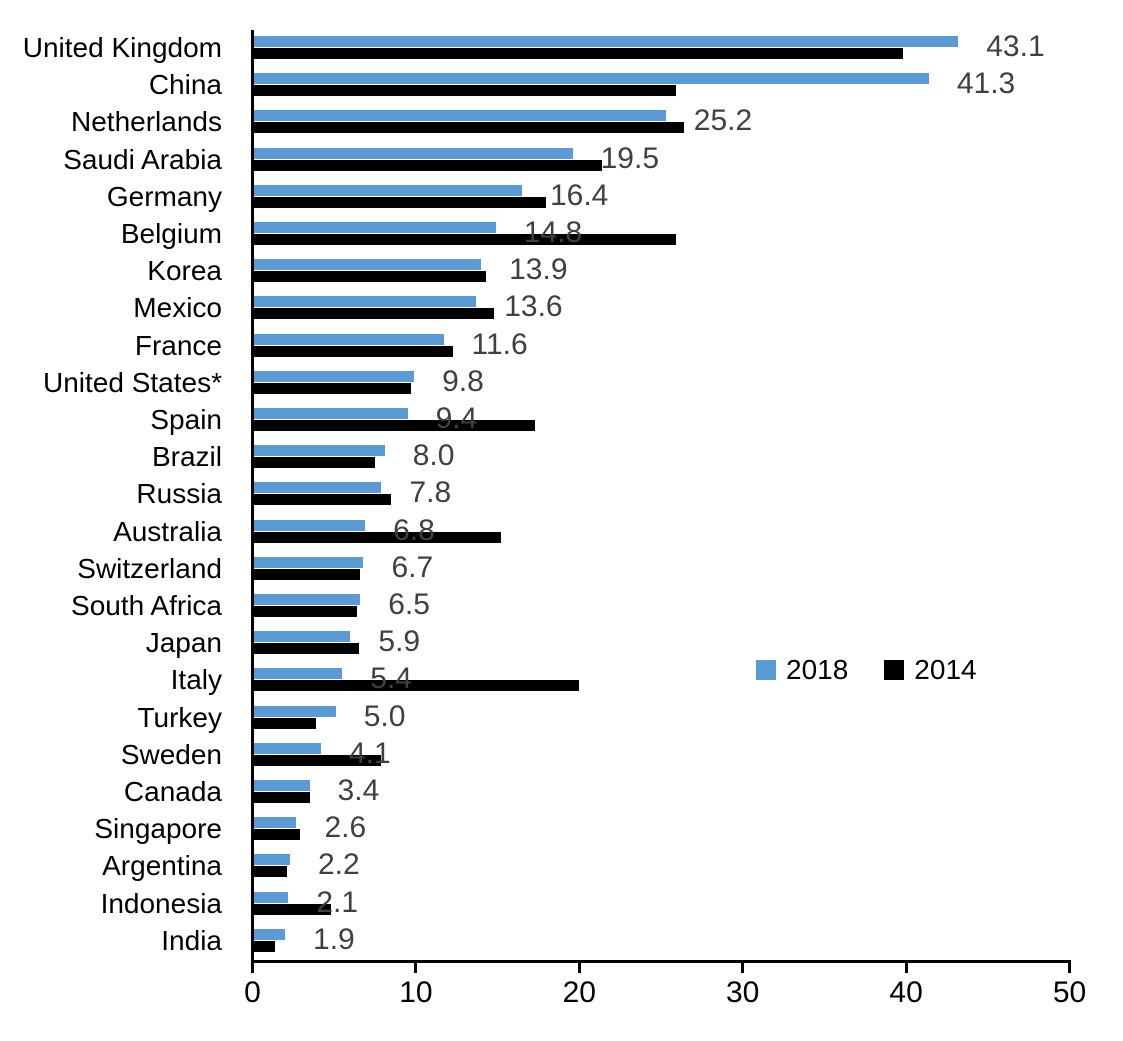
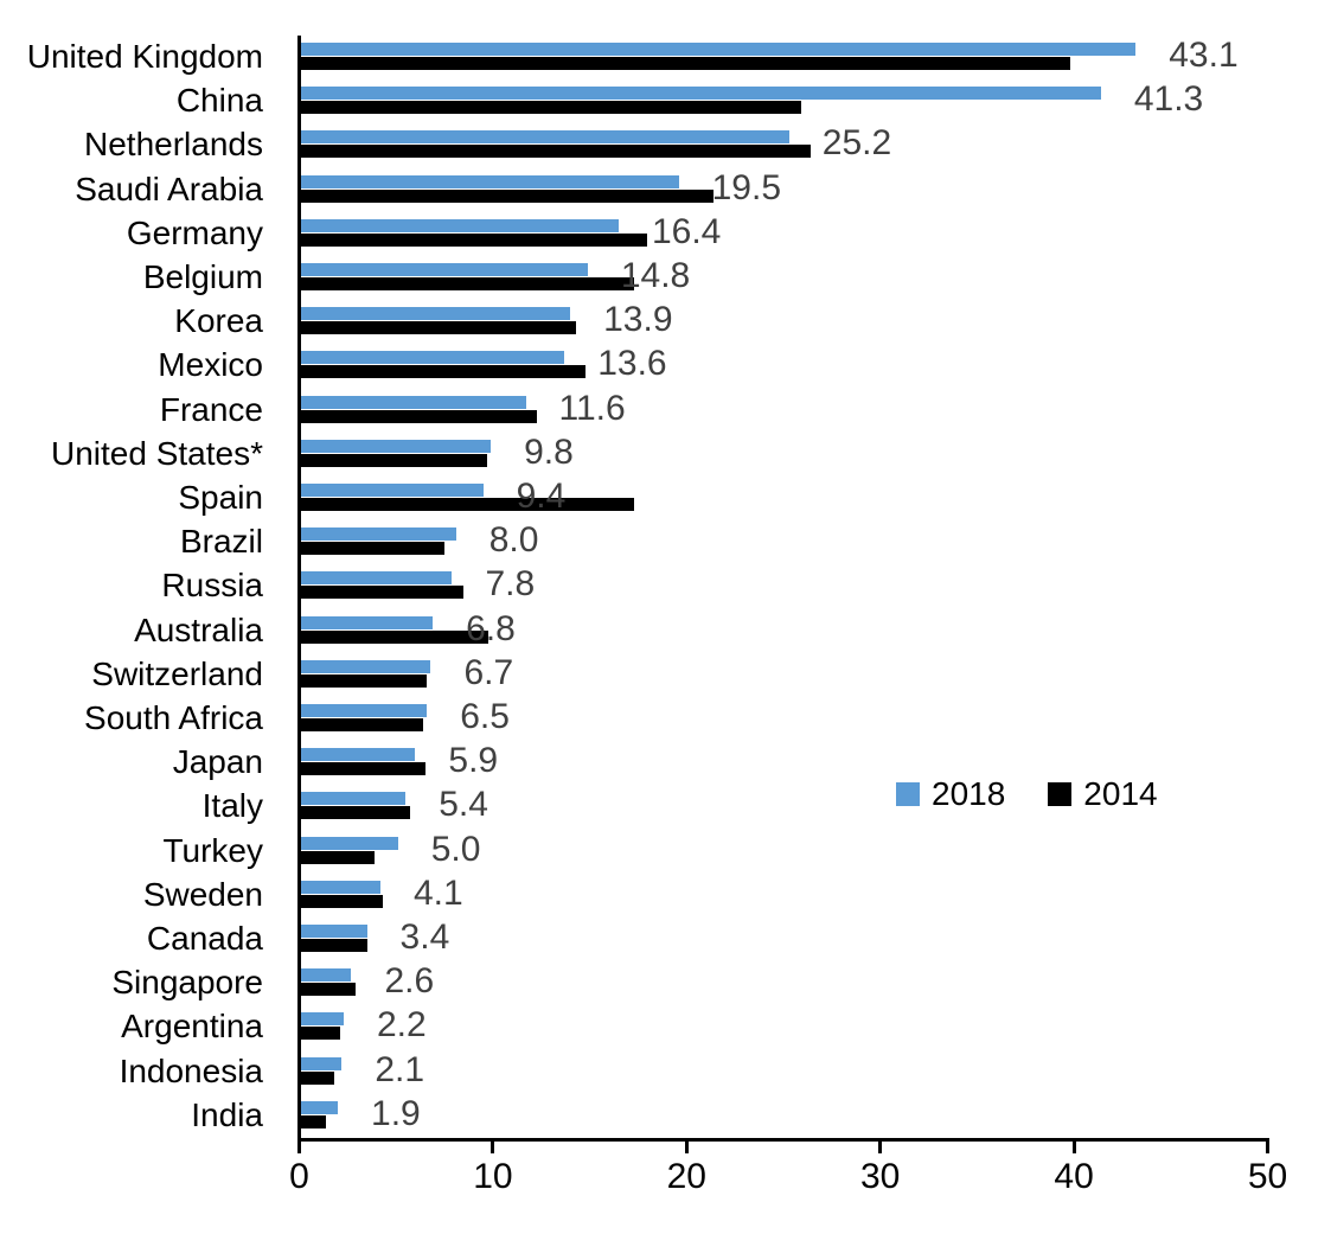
2014/Belgium: 25.8 -> 17.2
2014/Australia: 15.1 -> 9.7
2014/Italy: 19.9 -> 5.6
2014/Sweden: 7.8 -> 4.2
2014/Indonesia: 4.7 -> 1.7
